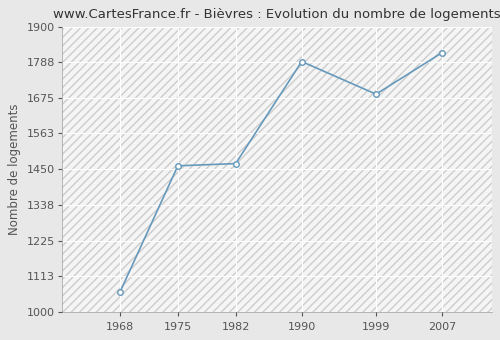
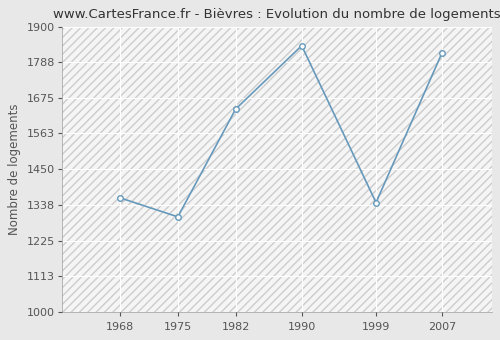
1968: 1063 -> 1360
1975: 1461 -> 1300
1982: 1468 -> 1640
1990: 1790 -> 1840
1999: 1687 -> 1345
